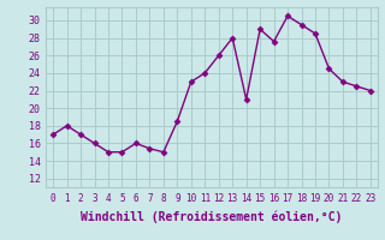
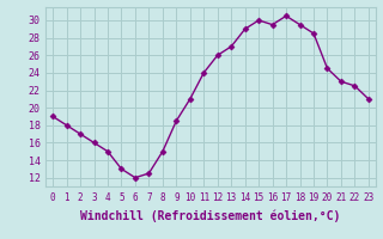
0: 17.0 -> 19.0
5: 15.0 -> 13.0
6: 16.0 -> 12.0
7: 15.4 -> 12.5
10: 23.0 -> 21.0
13: 28.0 -> 27.0
14: 21.0 -> 29.0
15: 29.0 -> 30.0
16: 27.6 -> 29.5
23: 22.0 -> 21.0
